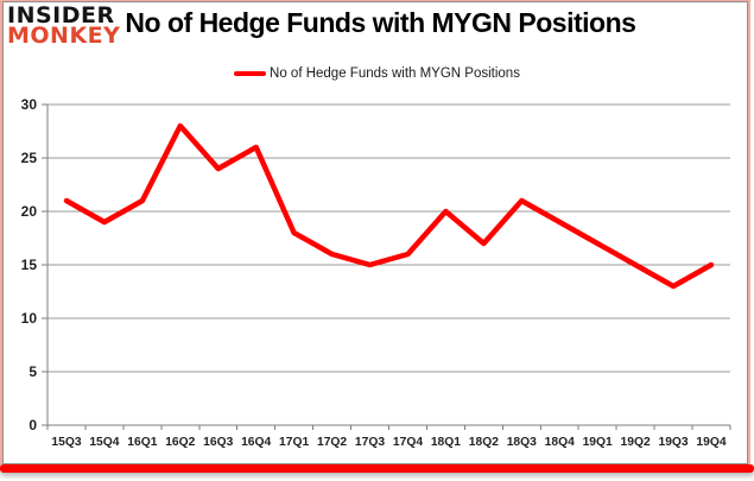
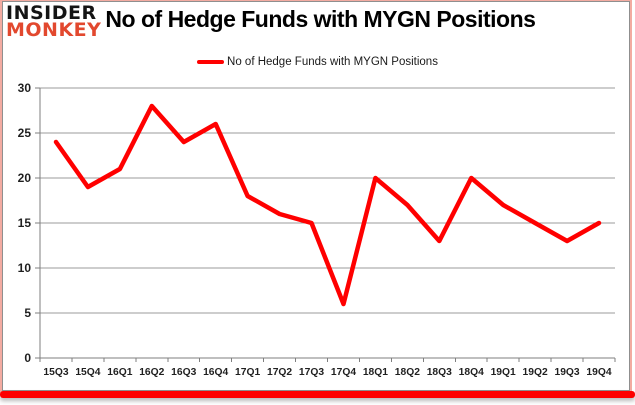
15Q3: 21 -> 24
17Q4: 16 -> 6
18Q3: 21 -> 13
18Q4: 19 -> 20
